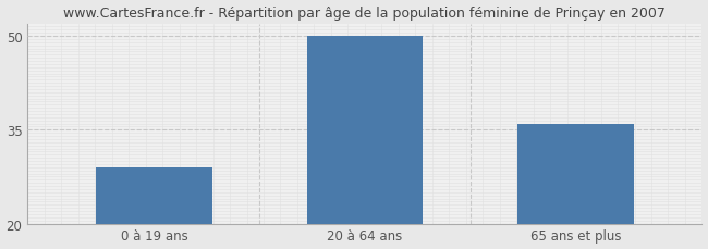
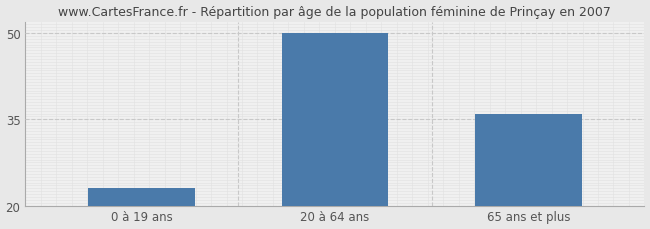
0 à 19 ans: 29 -> 23
